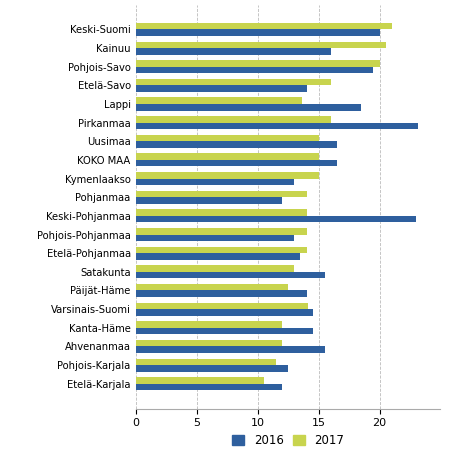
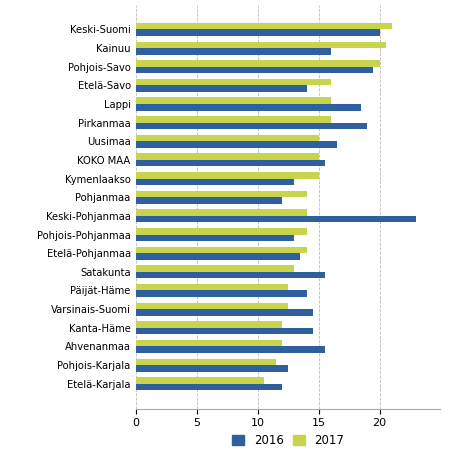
2017/Lappi: 13.6 -> 16.0
2016/Pirkanmaa: 23.2 -> 19.0
2016/KOKO MAA: 16.5 -> 15.5
2017/Varsinais-Suomi: 14.1 -> 12.5
